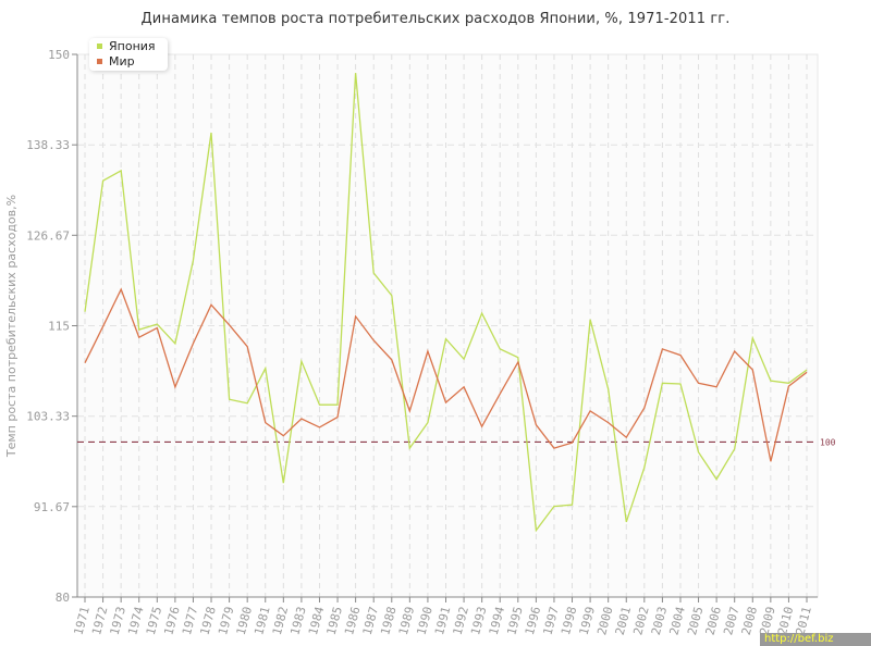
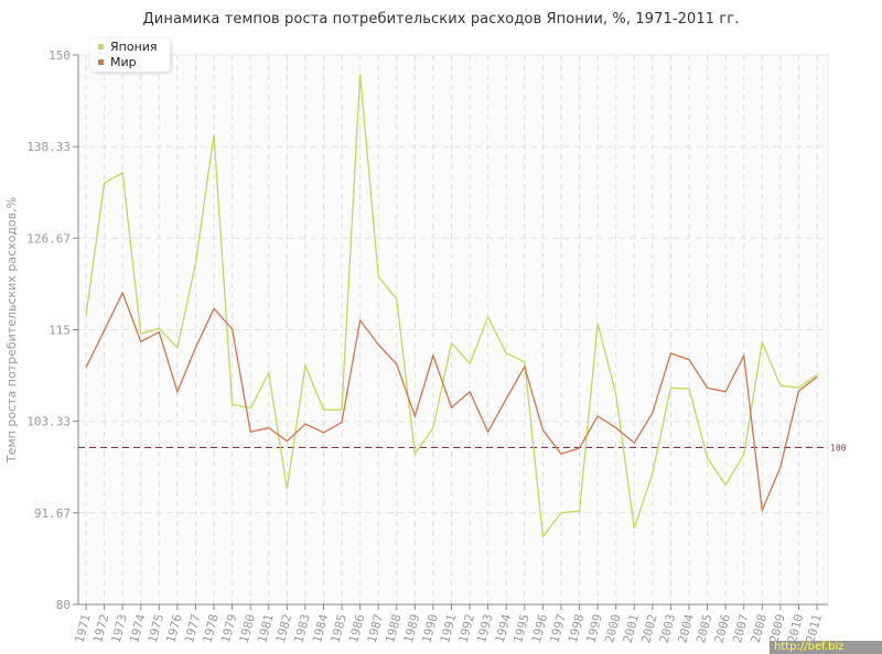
Мир/1980: 112 -> 102
Мир/2008: 109 -> 92
